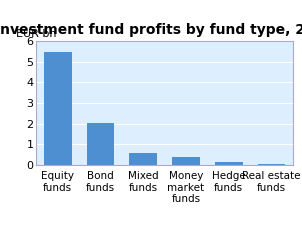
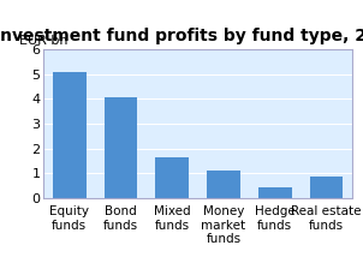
Equity funds: 5.50 -> 5.10
Bond funds: 2.05 -> 4.05
Mixed funds: 0.60 -> 1.65
Money market funds: 0.40 -> 1.10
Hedge funds: 0.12 -> 0.45
Real estate funds: 0.05 -> 0.85
